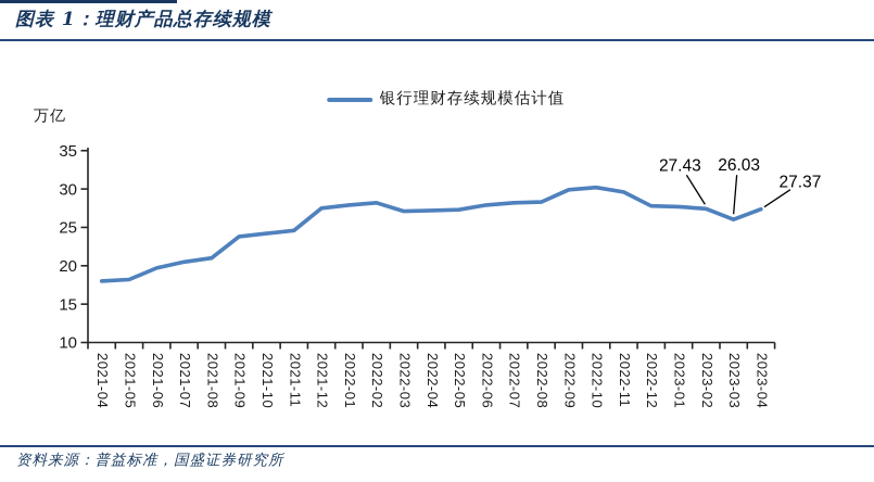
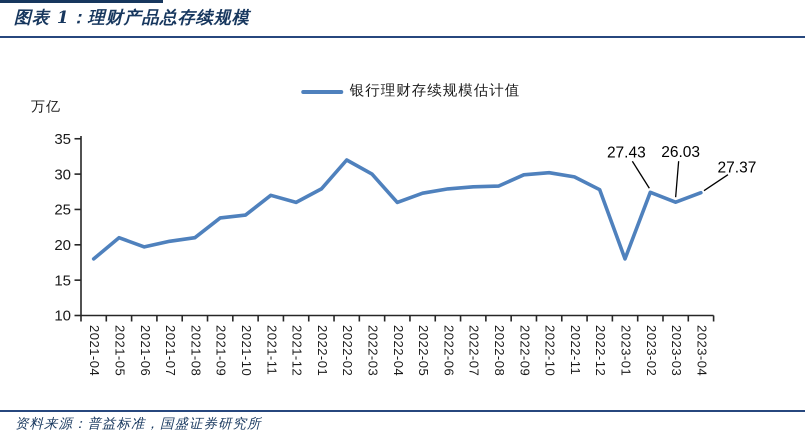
2021-05: 18 -> 21
2021-11: 25 -> 27
2021-12: 28 -> 26
2022-02: 28 -> 32
2022-03: 27 -> 30
2022-04: 27 -> 26
2023-01: 28 -> 18
